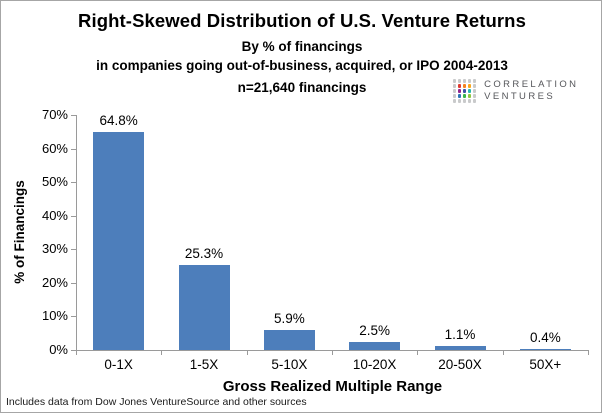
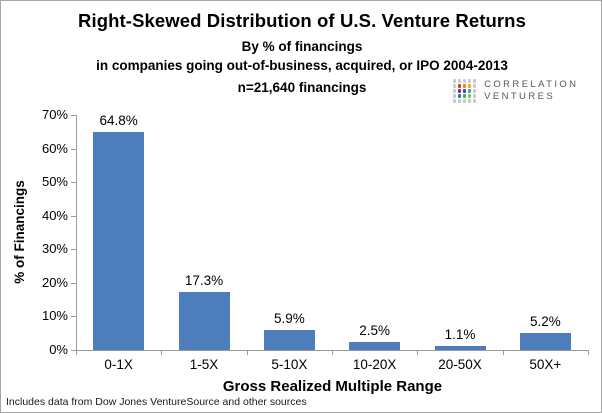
1-5X: 25.3% -> 17.3%
50X+: 0.4% -> 5.2%
